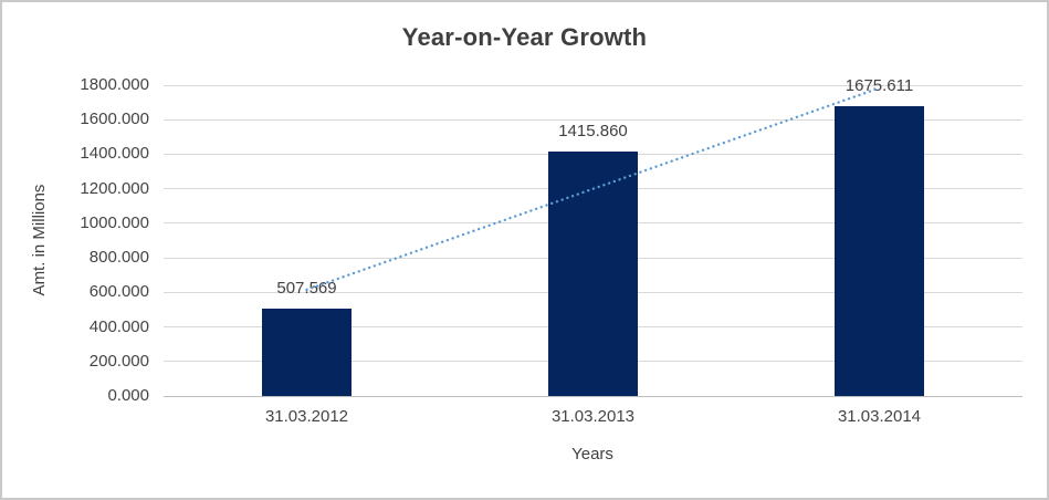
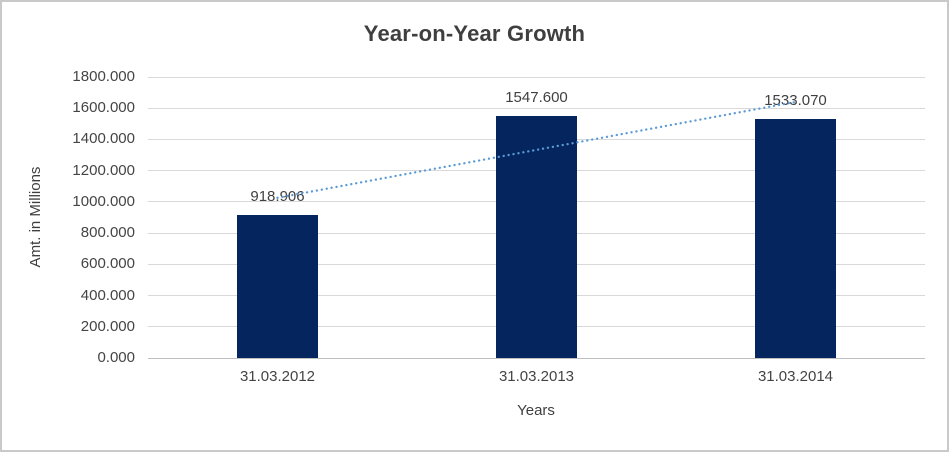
31.03.2012: 507.569 -> 918.906
31.03.2013: 1415.860 -> 1547.600
31.03.2014: 1675.611 -> 1533.070
